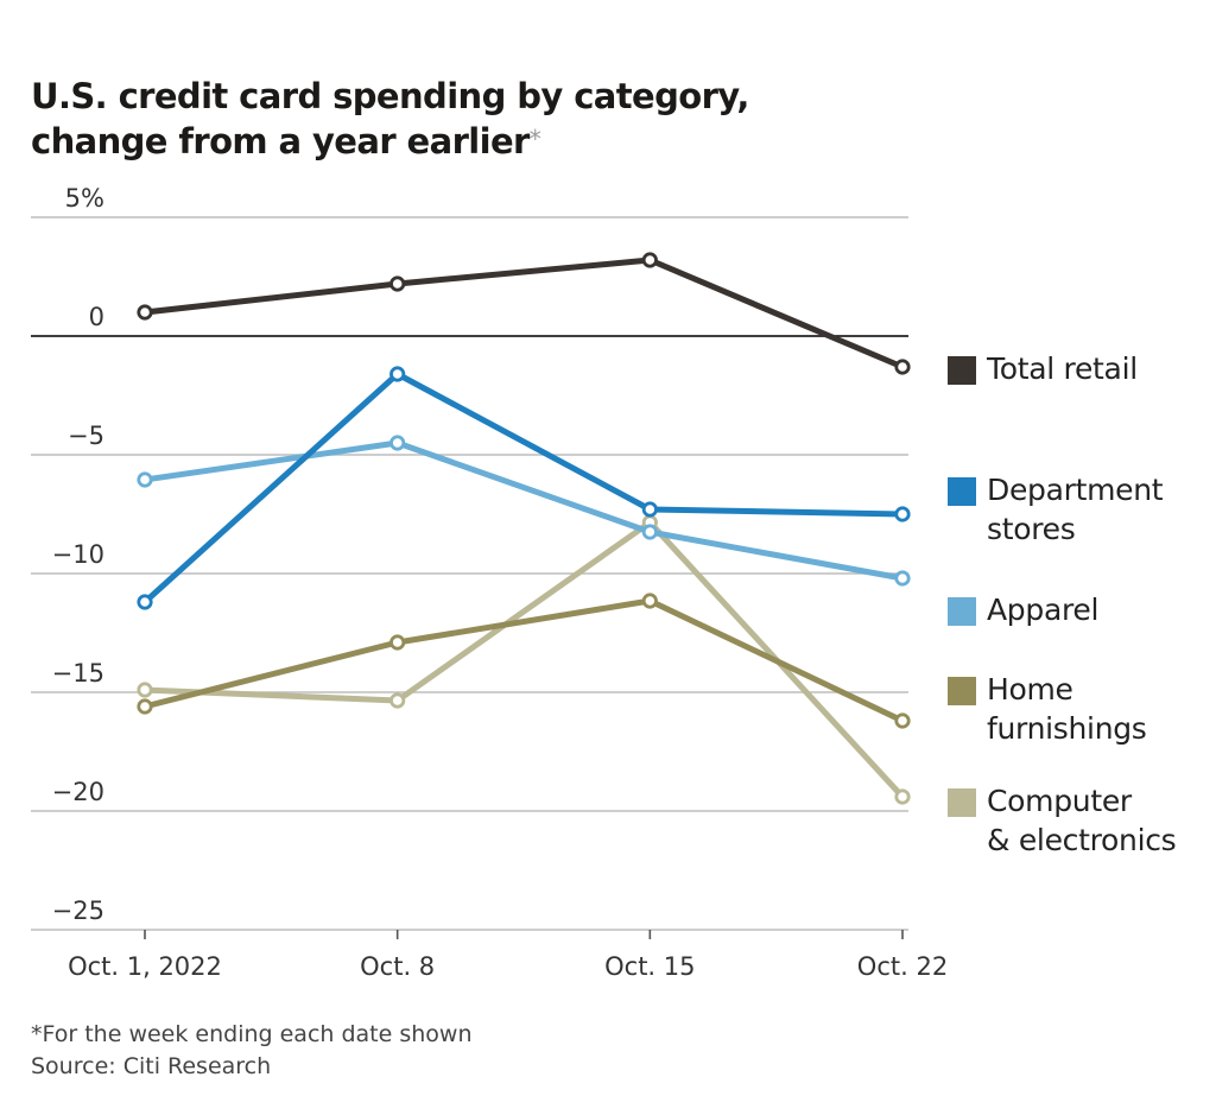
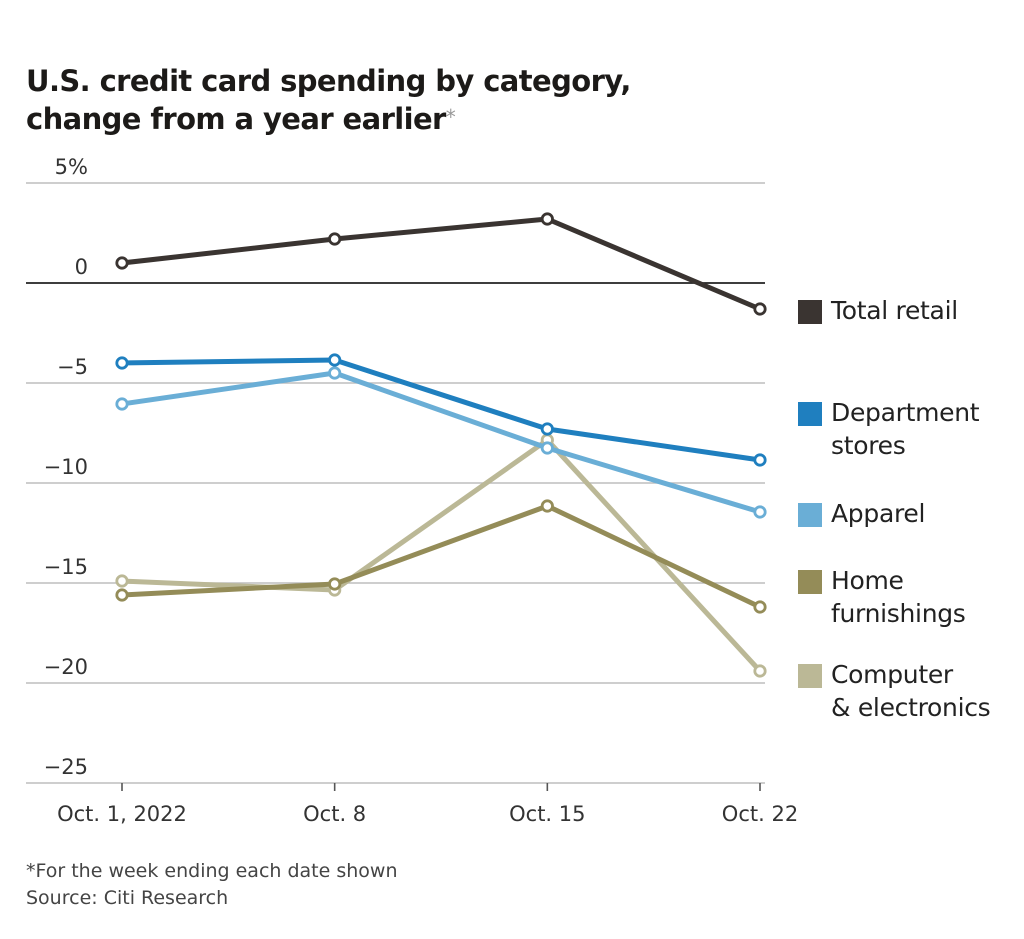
Department stores/Oct. 1, 2022: -11.2% -> -4.0%
Department stores/Oct. 8: -1.6% -> -3.9%
Home furnishings/Oct. 8: -12.9% -> -15.1%
Department stores/Oct. 22: -7.5% -> -8.8%
Apparel/Oct. 22: -10.2% -> -11.4%
